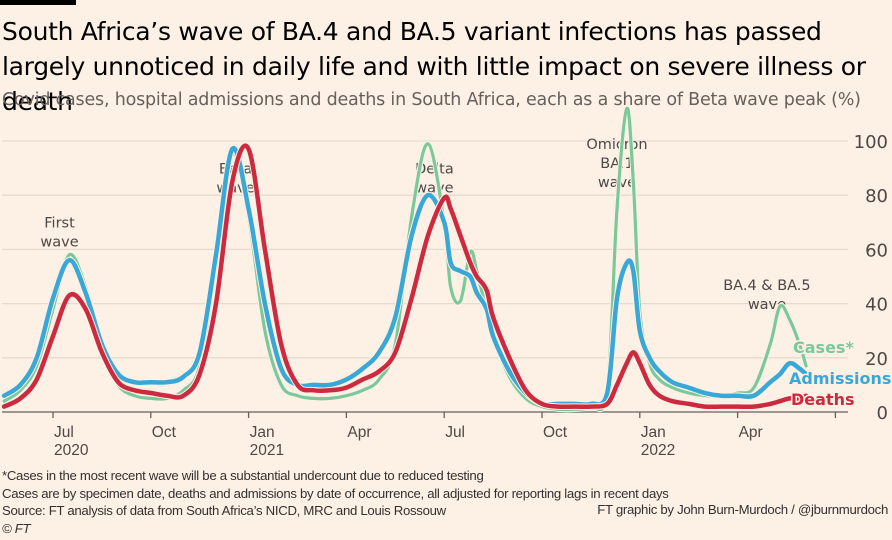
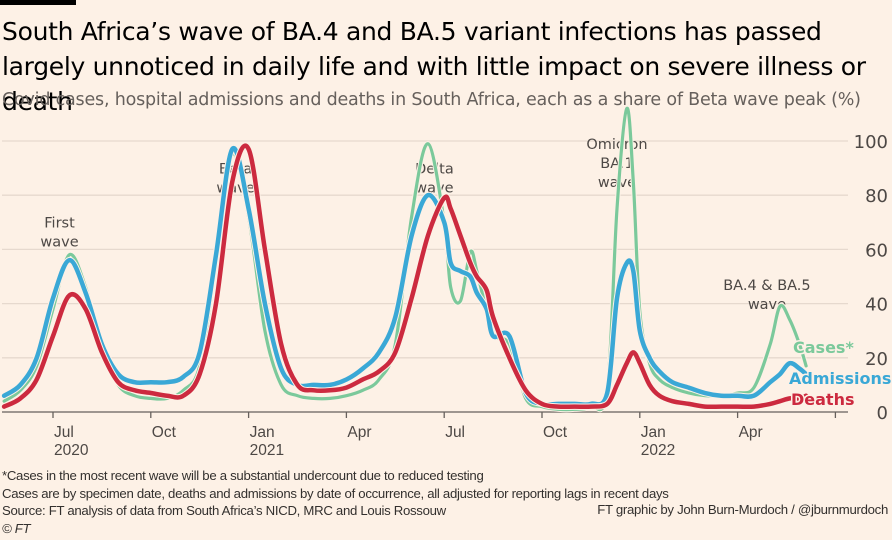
Cases*/20: 13 -> 25
Admissions/20: 15 -> 28
